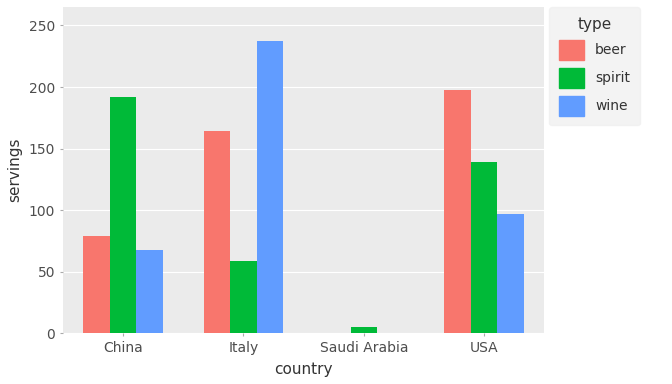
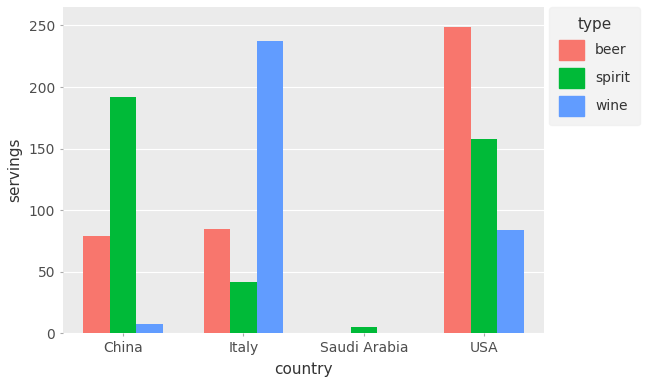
wine/China: 68 -> 8
beer/Italy: 164 -> 85
spirit/Italy: 59 -> 42
beer/USA: 198 -> 249
spirit/USA: 139 -> 158
wine/USA: 97 -> 84
